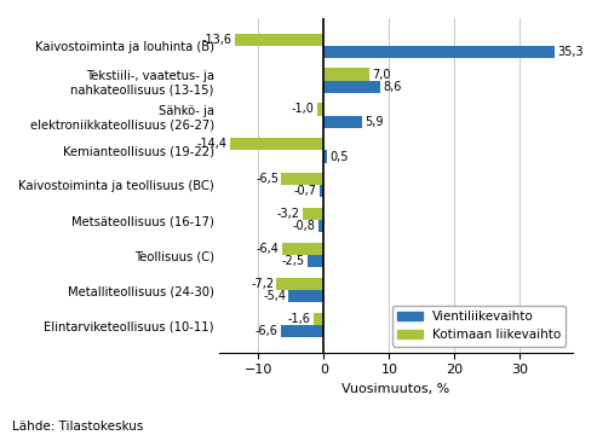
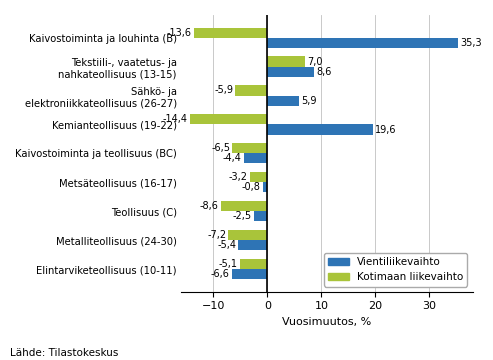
Kotimaan liikevaihto/Sähkö- ja elektroniikkateollisuus (26-27): -1,0 -> -5,9
Vientiliikevaihto/Kemianteollisuus (19-22): 0,5 -> 19,6
Vientiliikevaihto/Kaivostoiminta ja teollisuus (BC): -0,7 -> -4,4
Kotimaan liikevaihto/Teollisuus (C): -6,4 -> -8,6
Kotimaan liikevaihto/Elintarviketeollisuus (10-11): -1,6 -> -5,1
